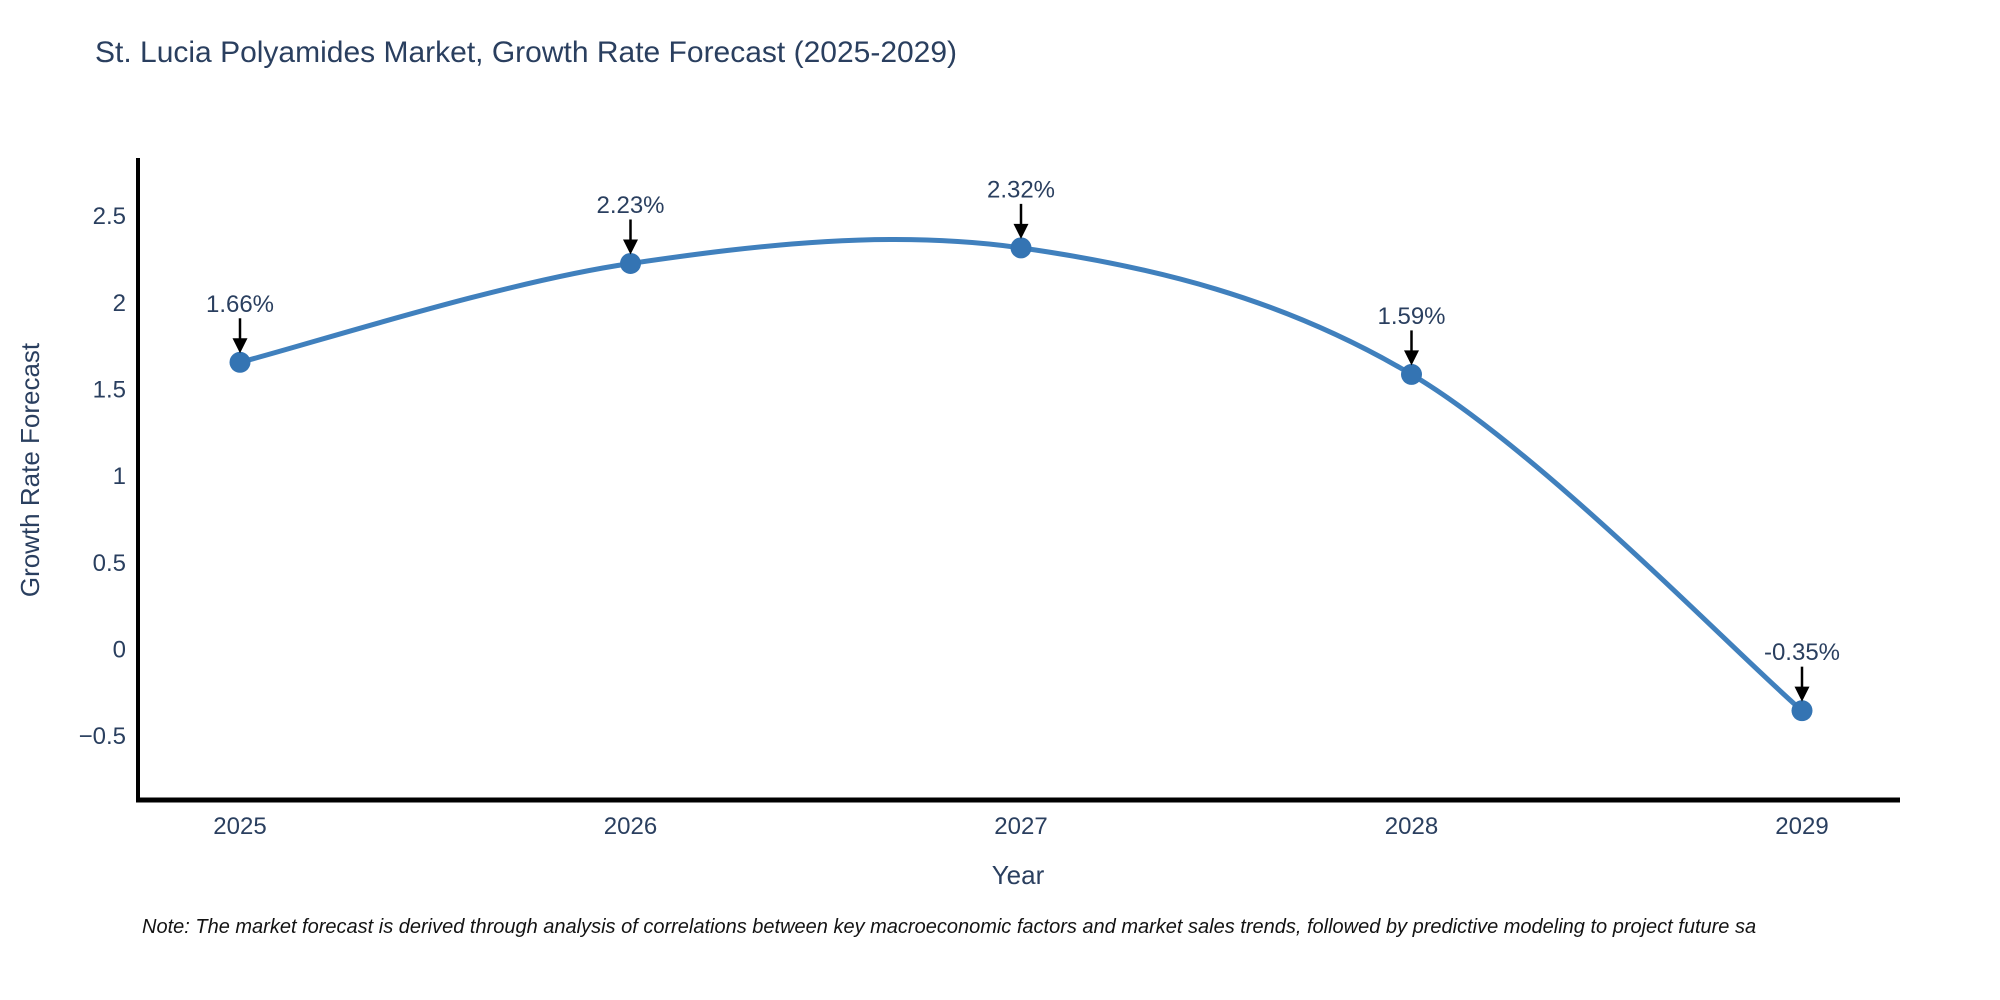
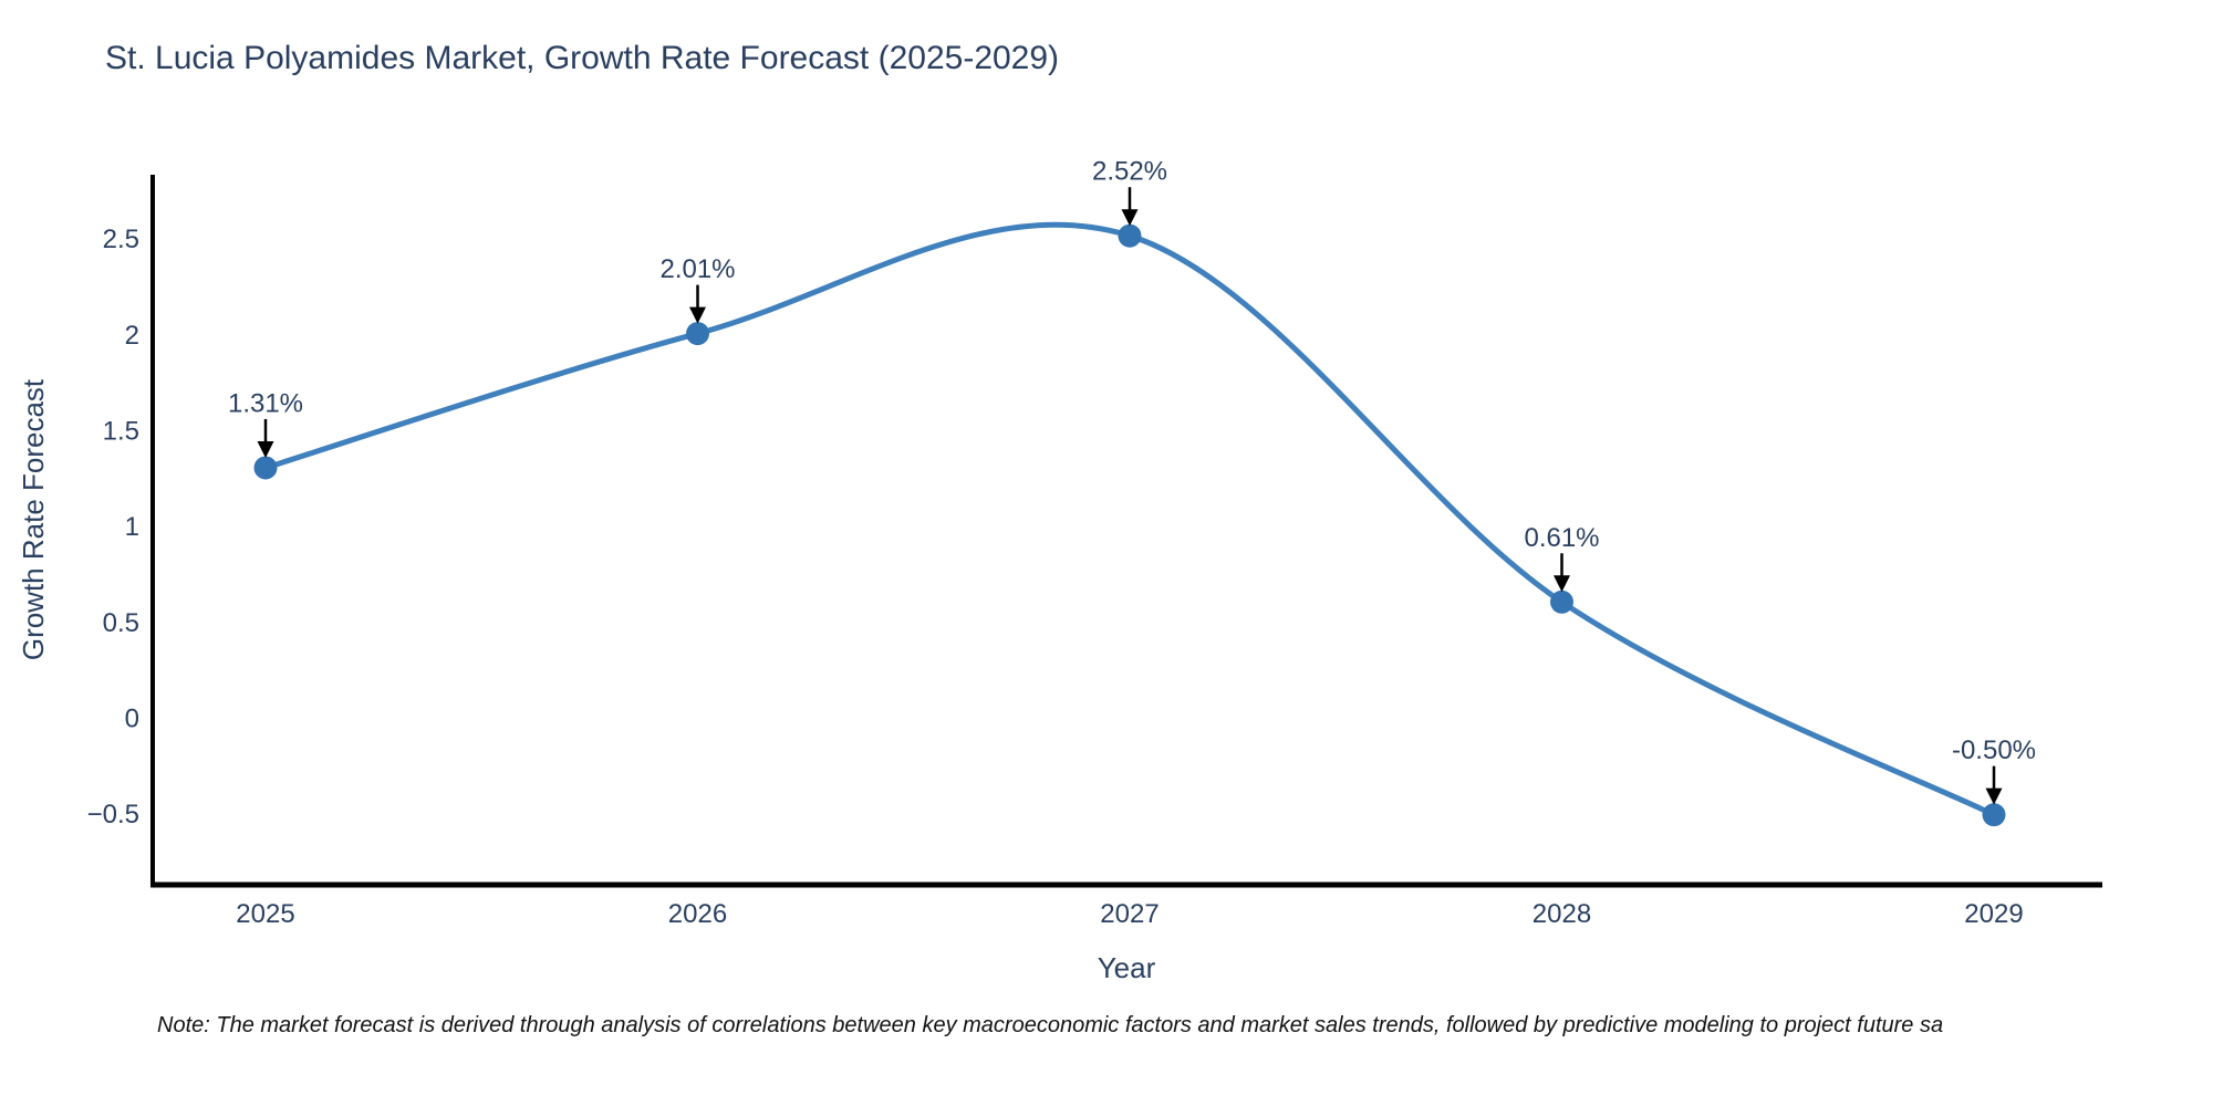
2025: 1.66% -> 1.31%
2026: 2.23% -> 2.01%
2027: 2.32% -> 2.52%
2028: 1.59% -> 0.61%
2029: -0.35% -> -0.50%
